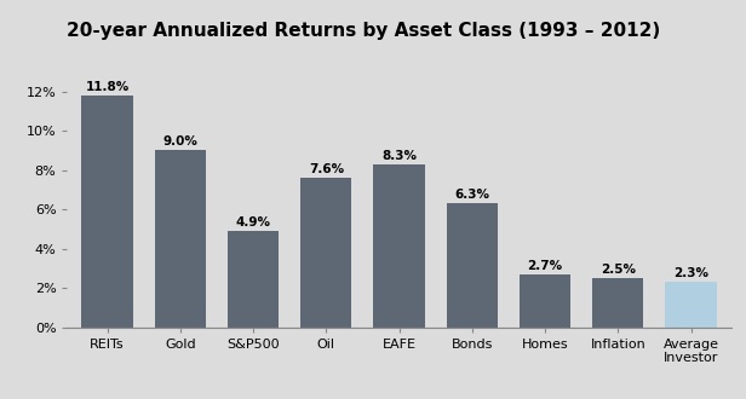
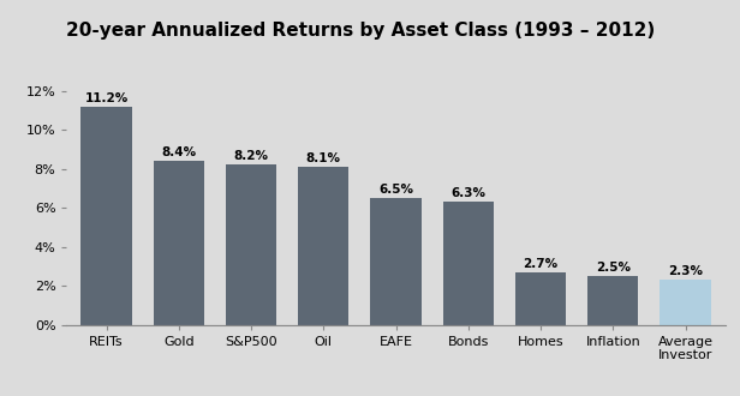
REITs: 11.8% -> 11.2%
Gold: 9.0% -> 8.4%
S&P500: 4.9% -> 8.2%
Oil: 7.6% -> 8.1%
EAFE: 8.3% -> 6.5%
